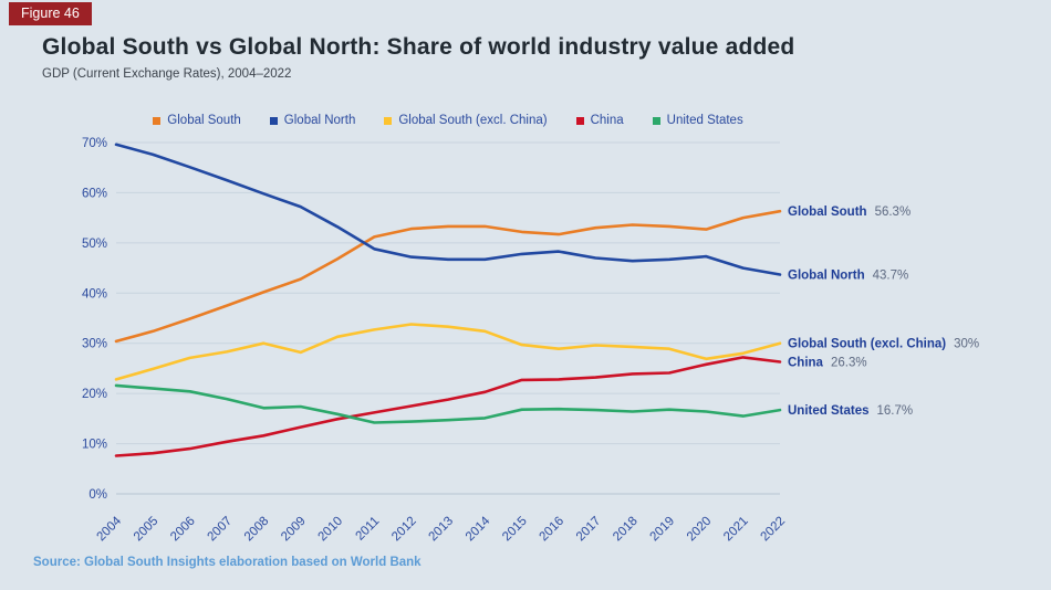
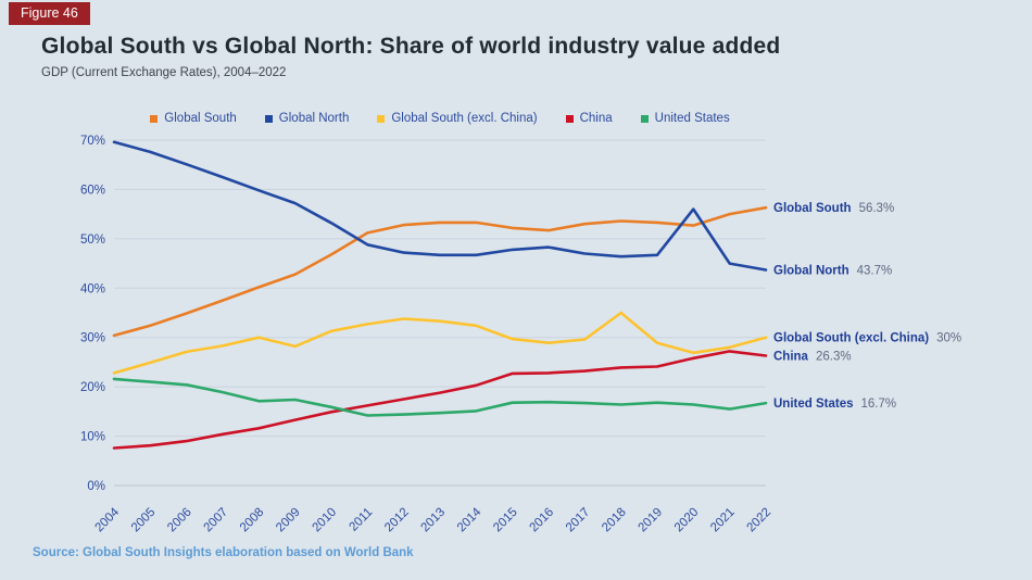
Global South (excl. China)/2018: 29% -> 35%
Global North/2020: 47% -> 56%
